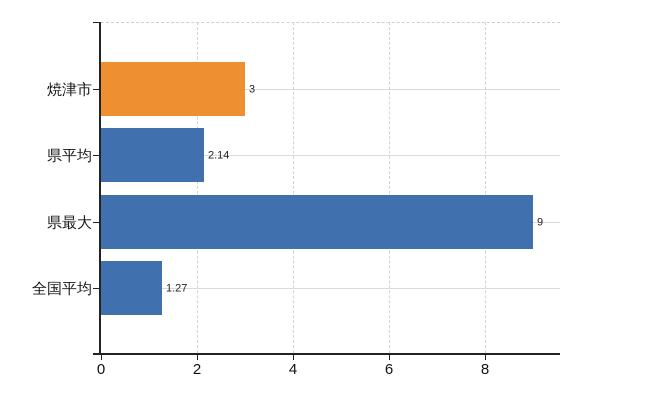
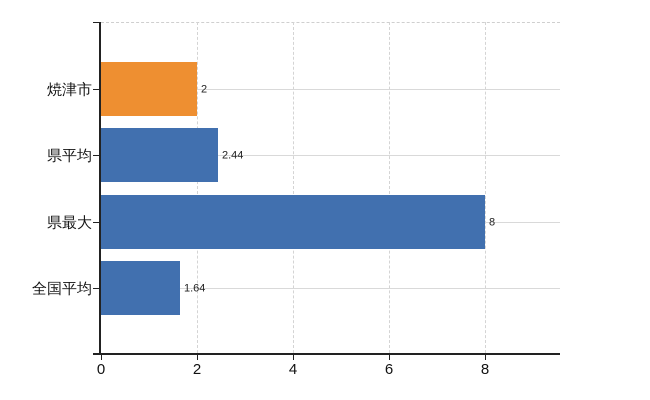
焼津市: 3 -> 2
県平均: 2.14 -> 2.44
県最大: 9 -> 8
全国平均: 1.27 -> 1.64
